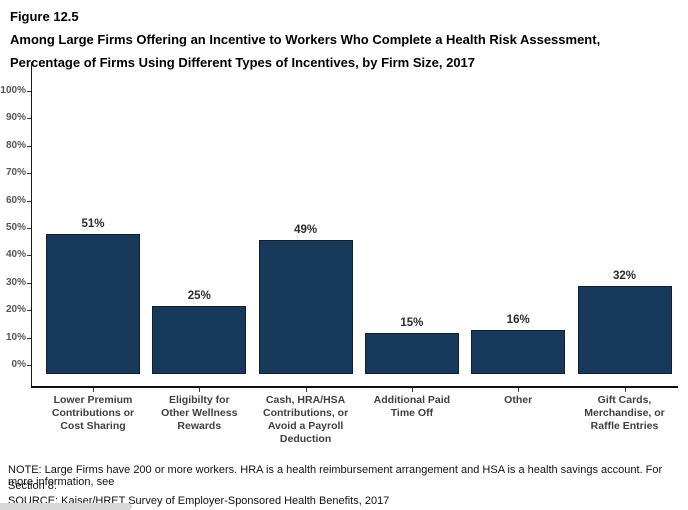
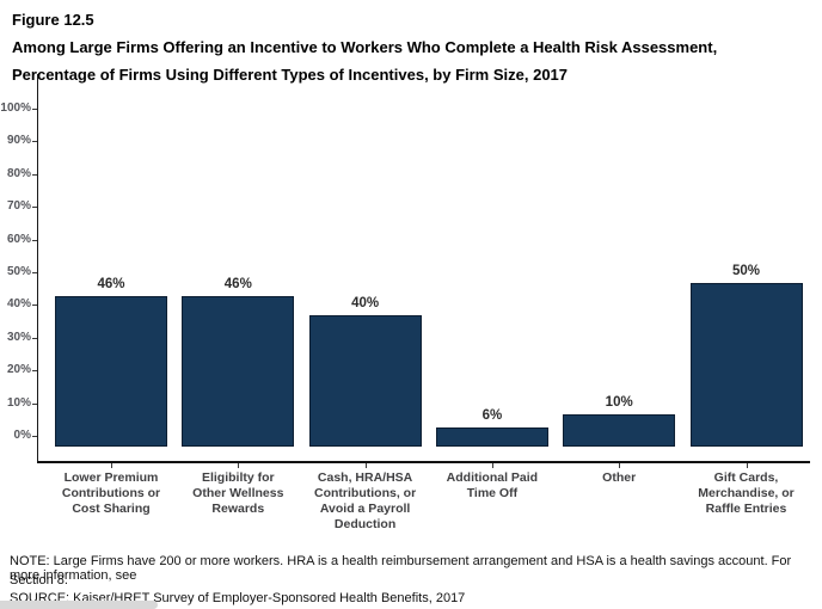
Lower Premium Contributions or Cost Sharing: 51% -> 46%
Eligibilty for Other Wellness Rewards: 25% -> 46%
Cash, HRA/HSA Contributions, or Avoid a Payroll Deduction: 49% -> 40%
Additional Paid Time Off: 15% -> 6%
Other: 16% -> 10%
Gift Cards, Merchandise, or Raffle Entries: 32% -> 50%
